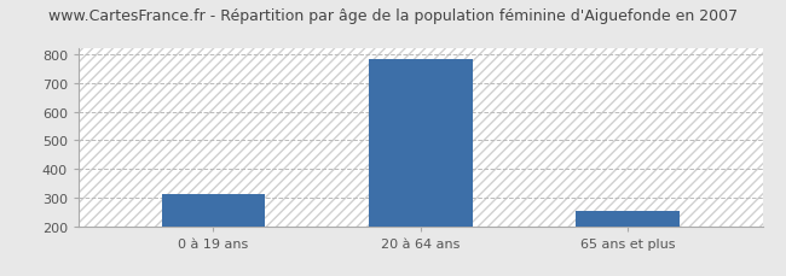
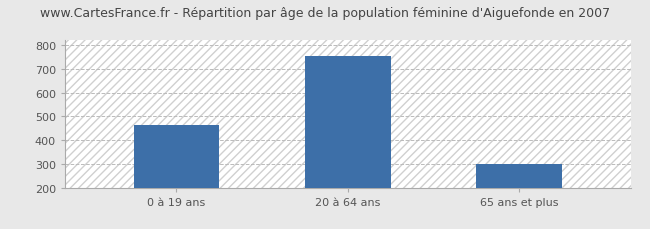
0 à 19 ans: 310 -> 465
20 à 64 ans: 785 -> 755
65 ans et plus: 252 -> 300
